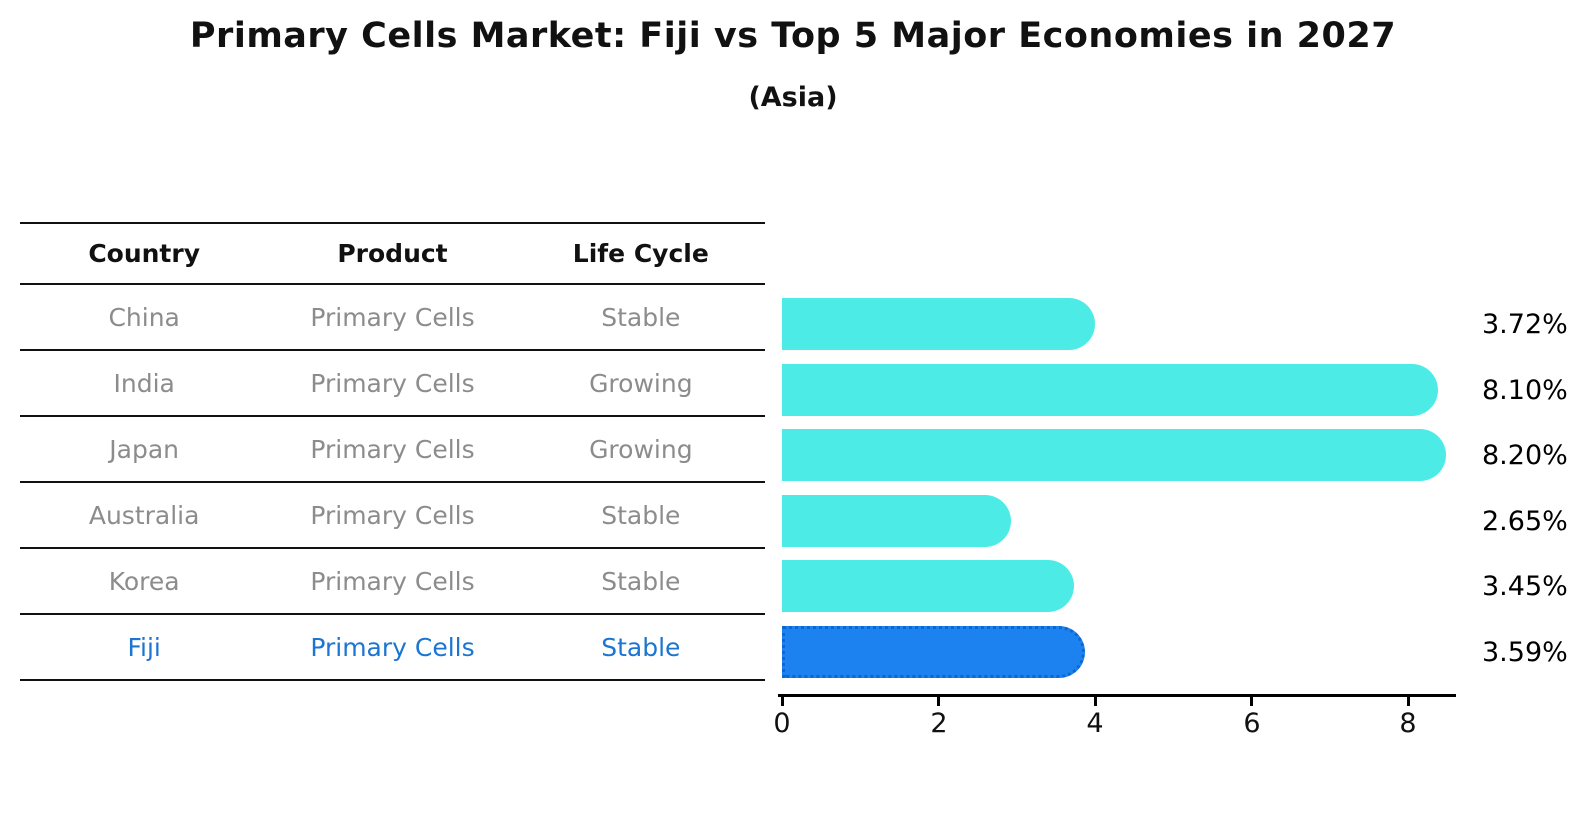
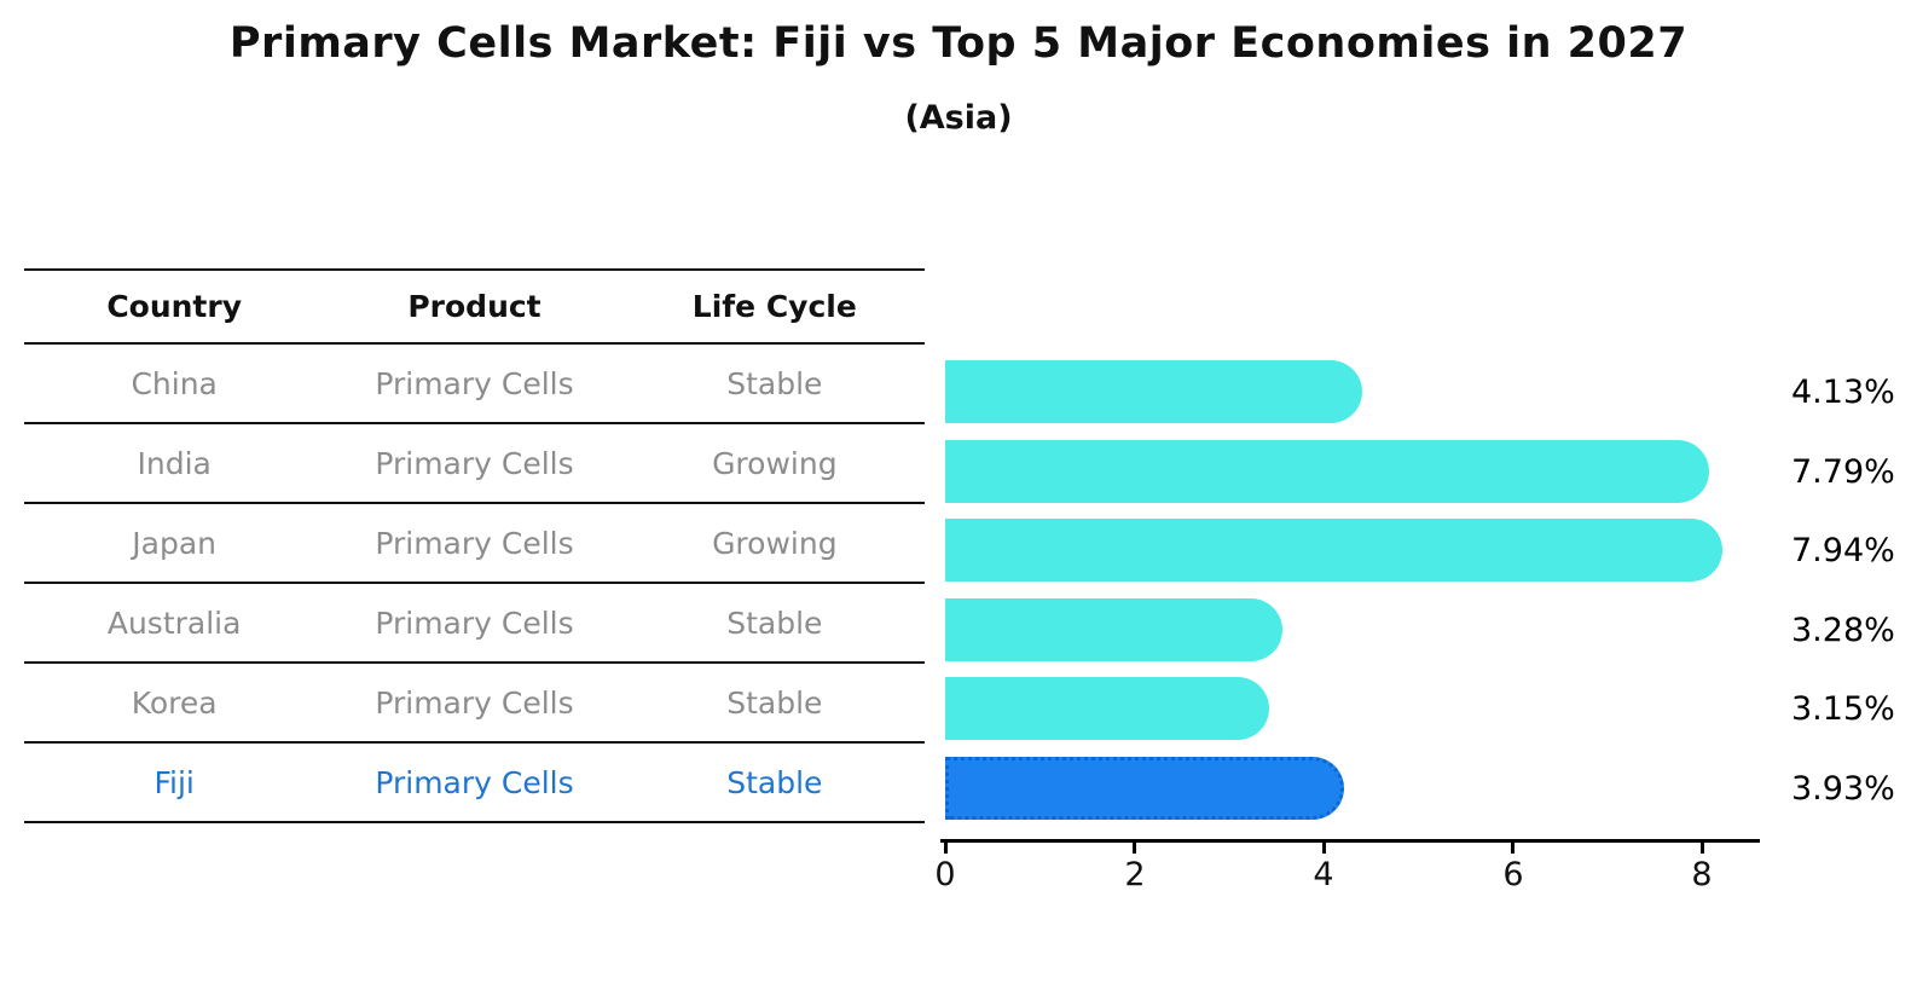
China: 3.72% -> 4.13%
India: 8.10% -> 7.79%
Japan: 8.20% -> 7.94%
Australia: 2.65% -> 3.28%
Korea: 3.45% -> 3.15%
Fiji: 3.59% -> 3.93%
